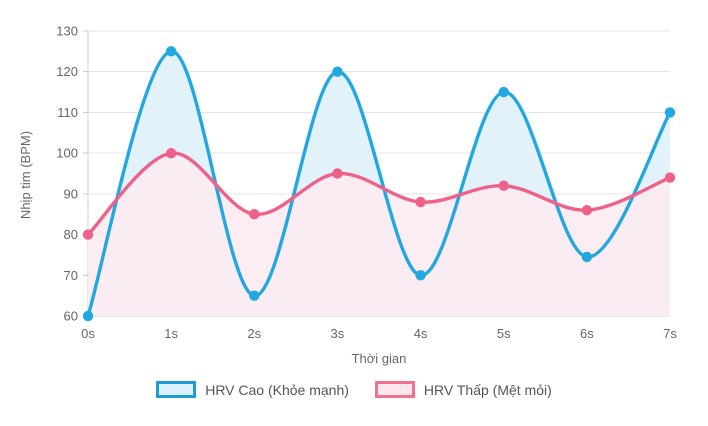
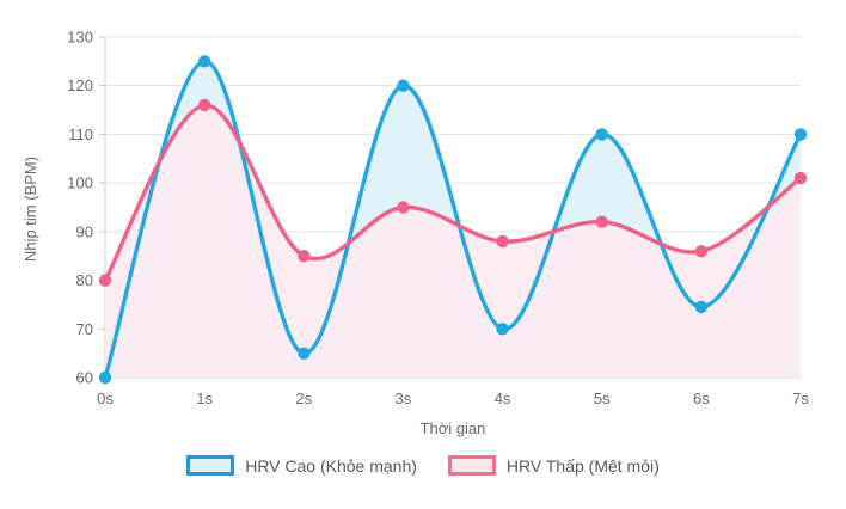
HRV Thấp (Mệt mỏi)/1s: 100 -> 116
HRV Cao (Khỏe mạnh)/5s: 115 -> 110
HRV Thấp (Mệt mỏi)/7s: 94 -> 101
